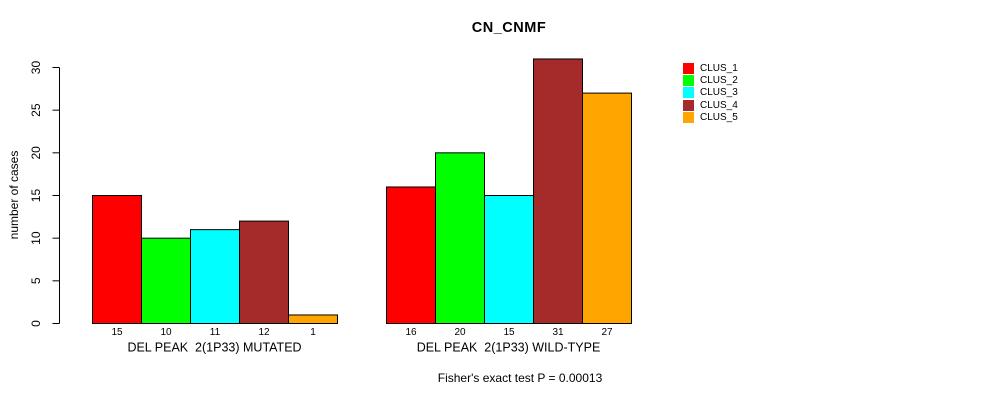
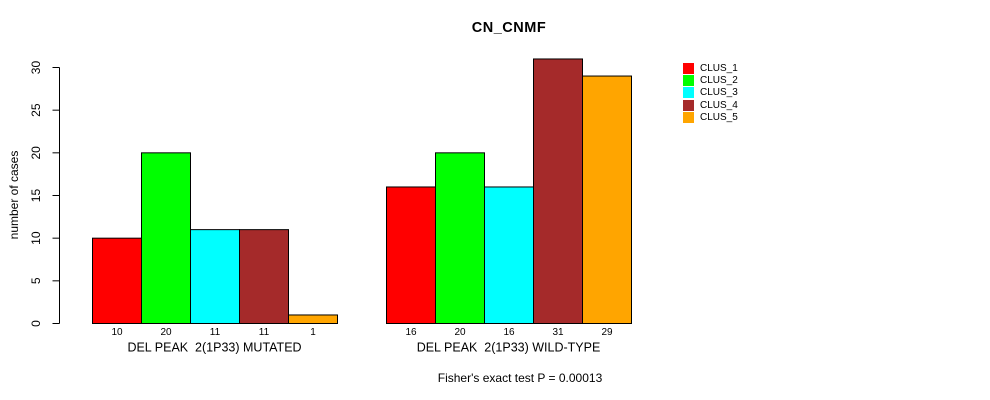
CLUS_1/DEL PEAK 2(1P33) MUTATED: 15 -> 10
CLUS_2/DEL PEAK 2(1P33) MUTATED: 10 -> 20
CLUS_4/DEL PEAK 2(1P33) MUTATED: 12 -> 11
CLUS_3/DEL PEAK 2(1P33) WILD-TYPE: 15 -> 16
CLUS_5/DEL PEAK 2(1P33) WILD-TYPE: 27 -> 29
